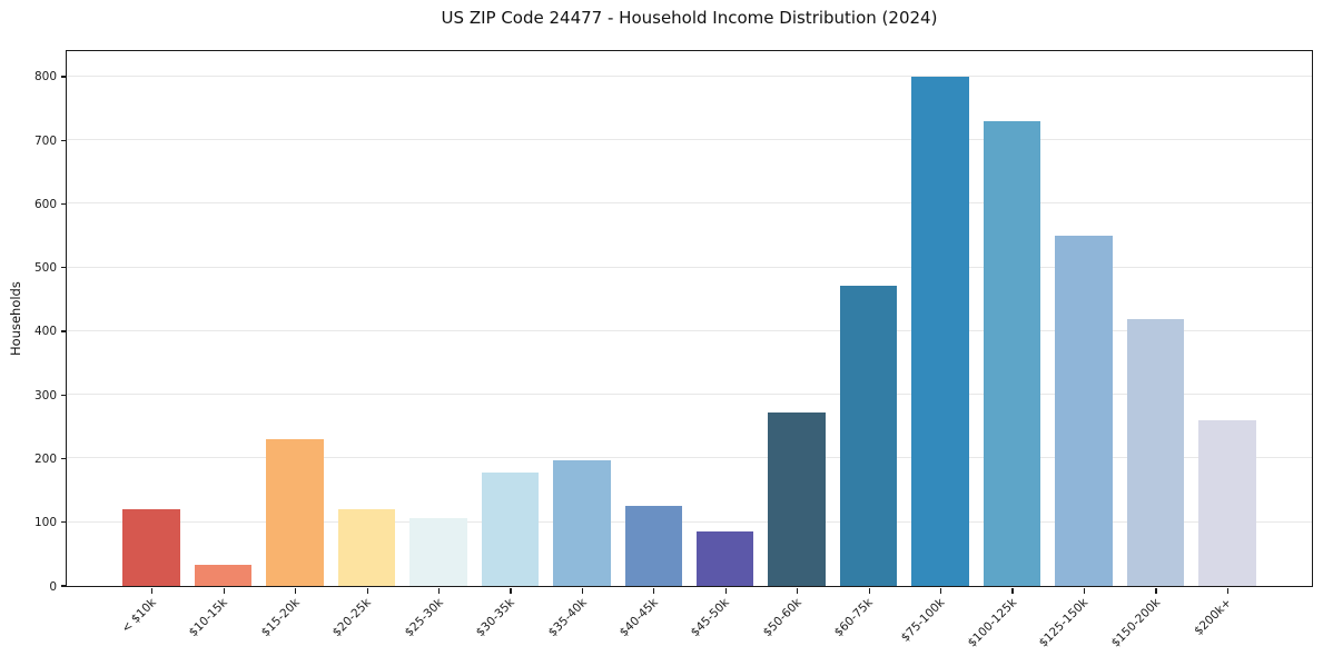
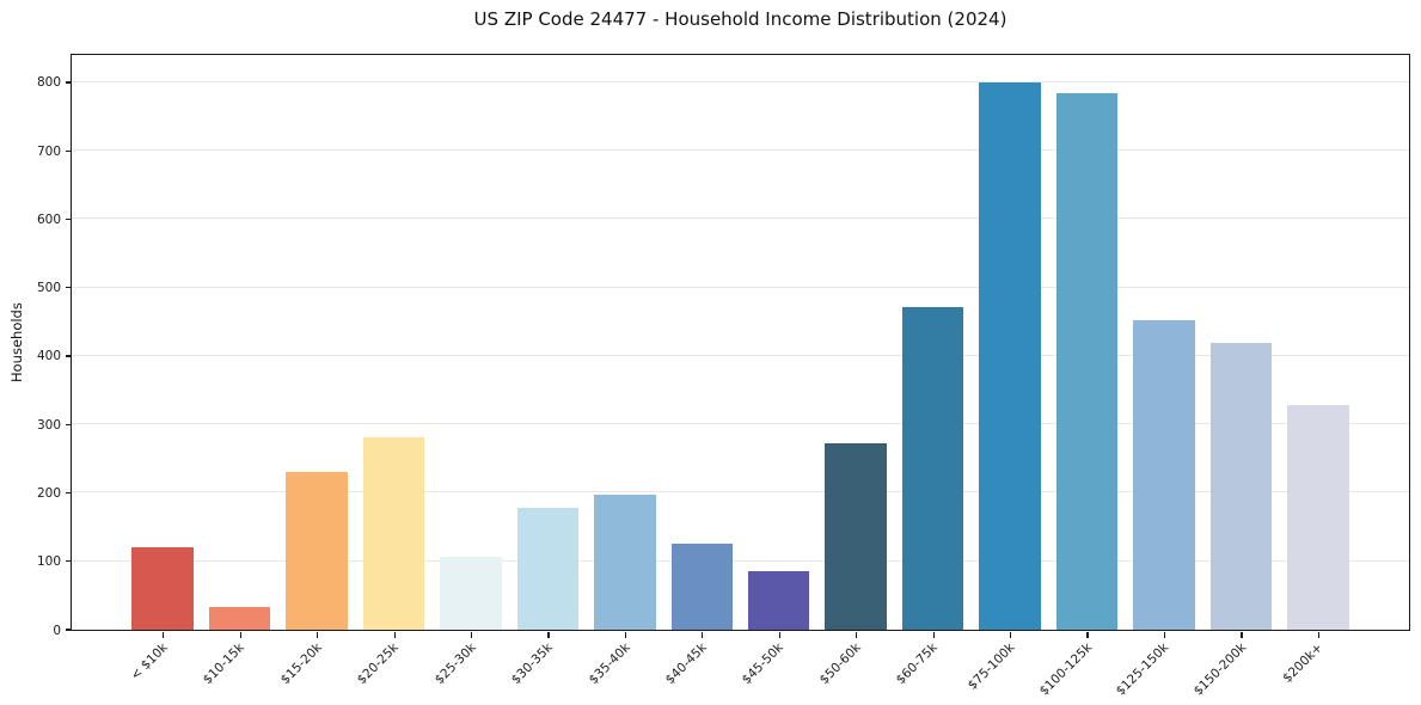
$20-25k: 120 -> 280
$100-125k: 730 -> 780
$125-150k: 550 -> 450
$200k+: 260 -> 330
